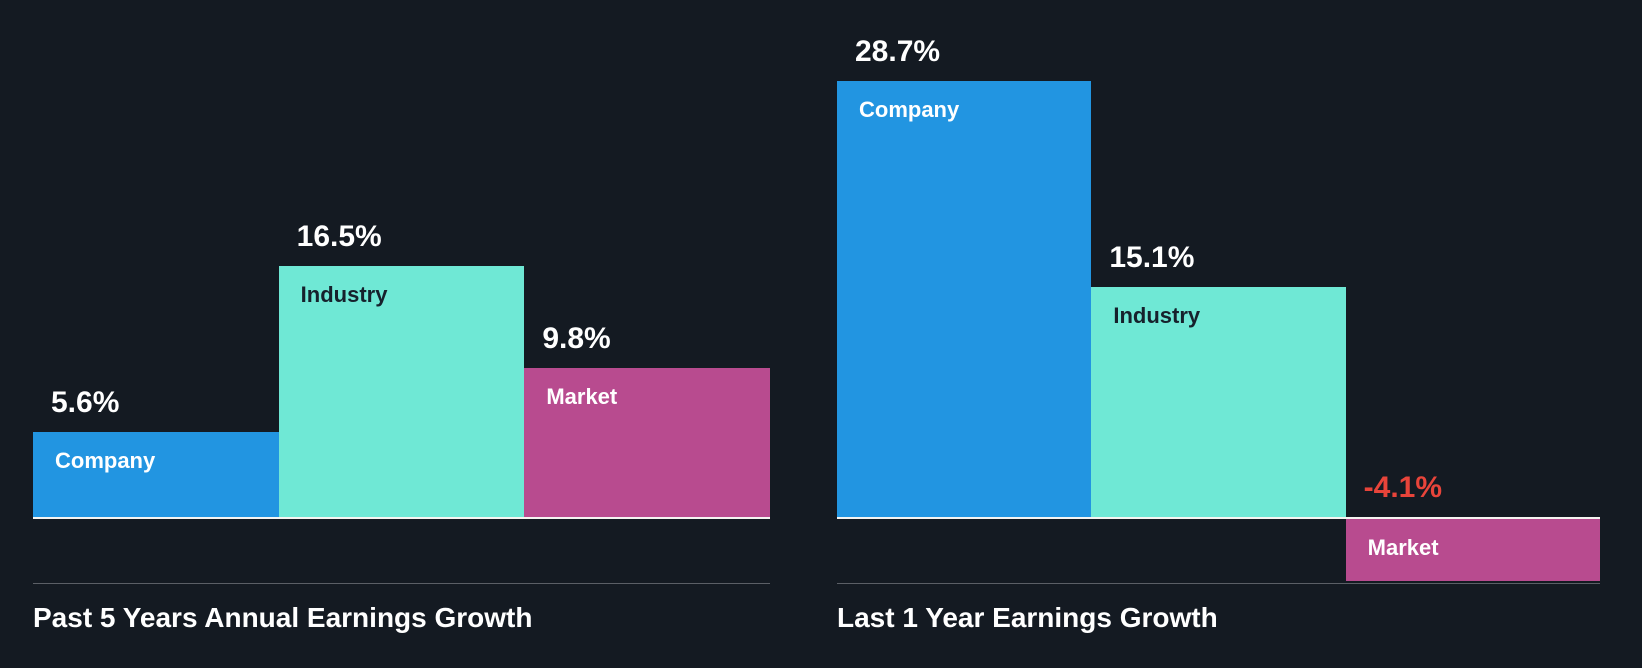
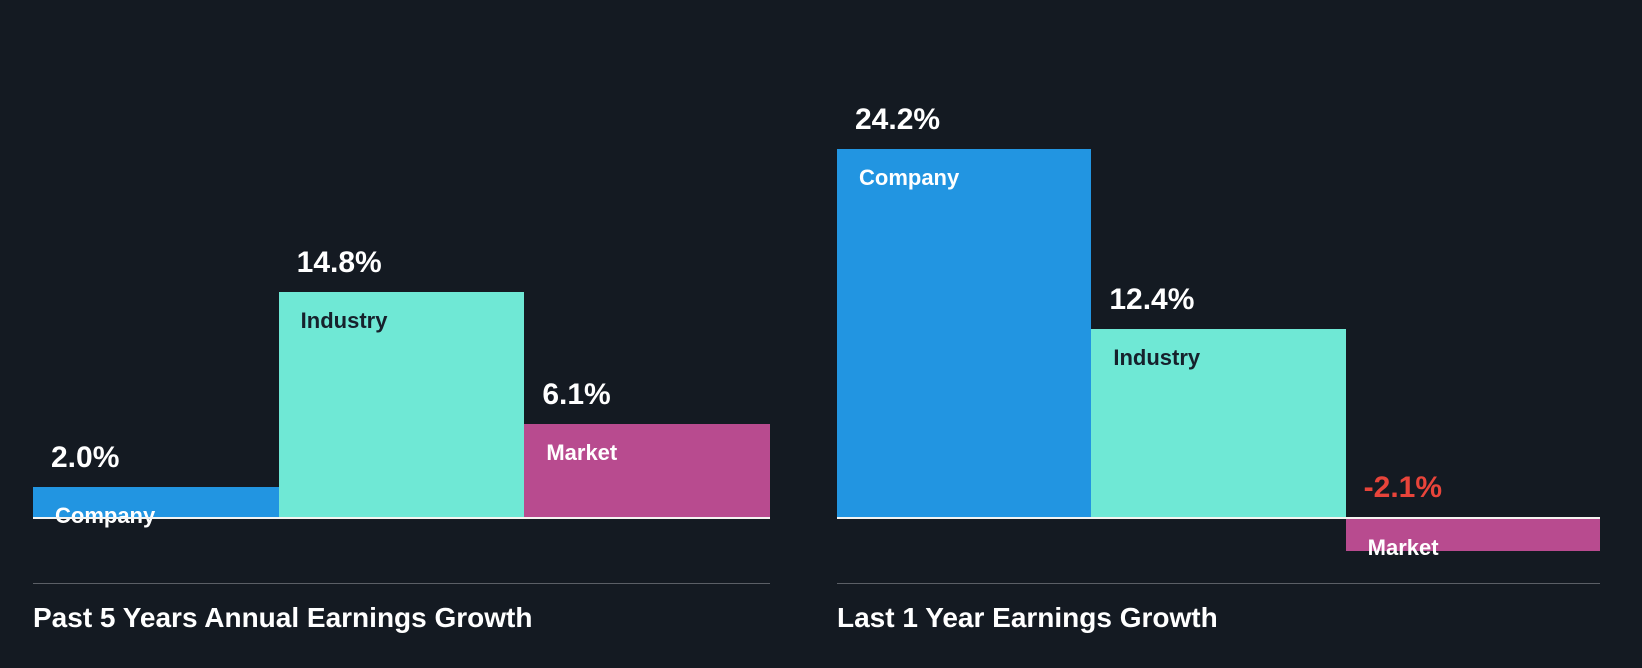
Past 5 Years Annual Earnings Growth/Company: 5.6% -> 2.0%
Past 5 Years Annual Earnings Growth/Industry: 16.5% -> 14.8%
Past 5 Years Annual Earnings Growth/Market: 9.8% -> 6.1%
Last 1 Year Earnings Growth/Company: 28.7% -> 24.2%
Last 1 Year Earnings Growth/Industry: 15.1% -> 12.4%
Last 1 Year Earnings Growth/Market: -4.1% -> -2.1%
